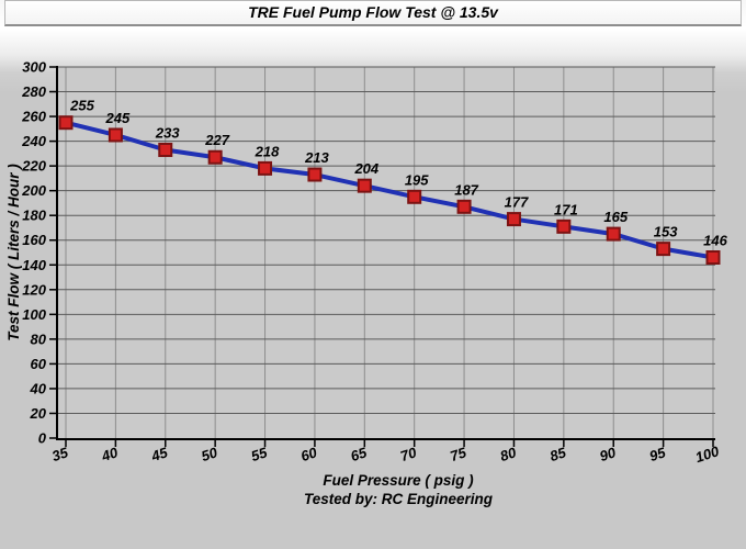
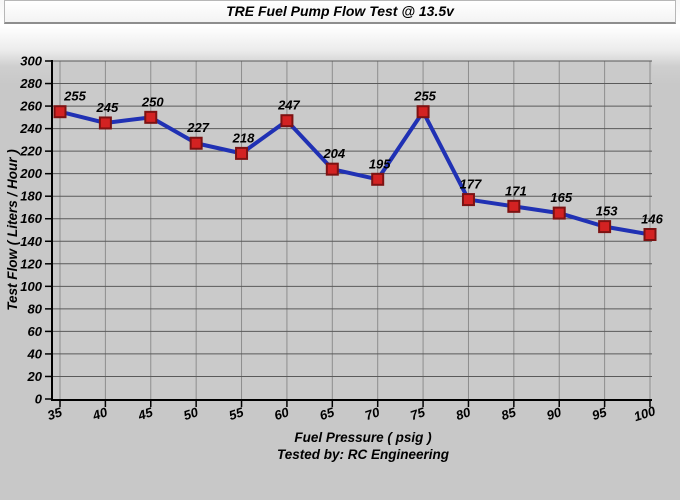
45: 233 -> 250
60: 213 -> 247
75: 187 -> 255
